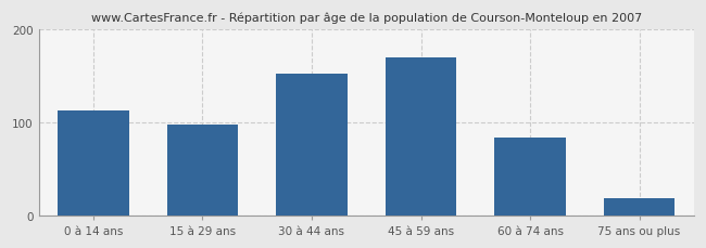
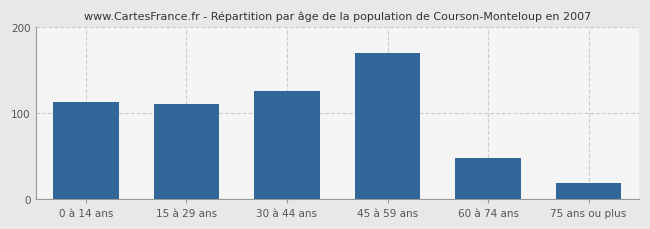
15 à 29 ans: 98 -> 110
30 à 44 ans: 152 -> 125
60 à 74 ans: 84 -> 47
